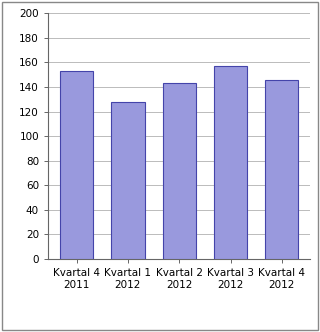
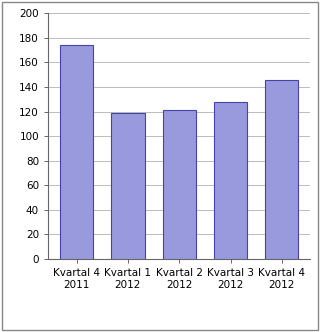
Kvartal 4 2011: 153 -> 174
Kvartal 1 2012: 128 -> 119
Kvartal 2 2012: 143 -> 121
Kvartal 3 2012: 157 -> 128
